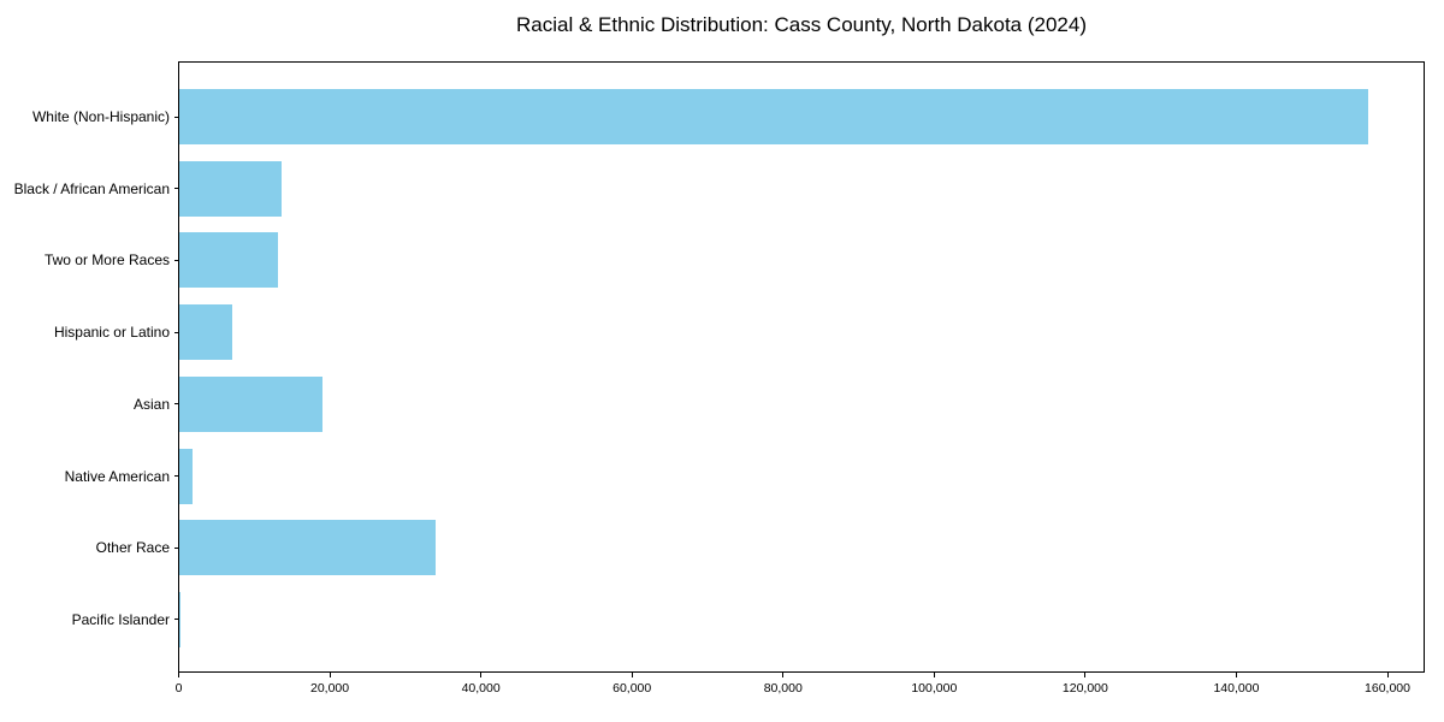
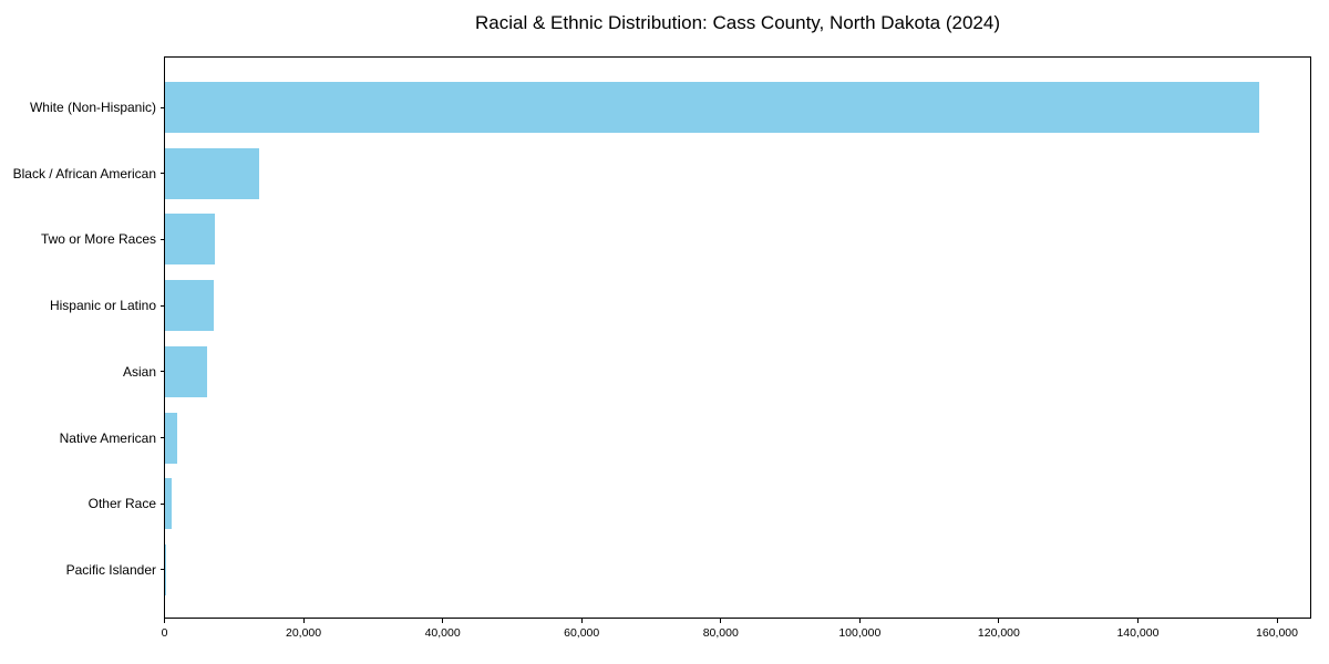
Two or More Races: 13000 -> 7000
Asian: 19000 -> 6000
Other Race: 34000 -> 1000
